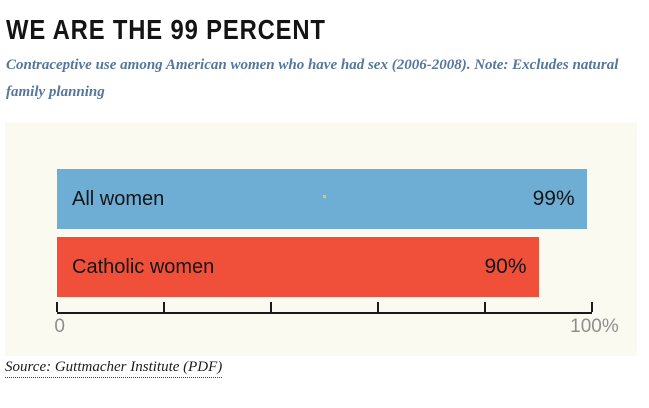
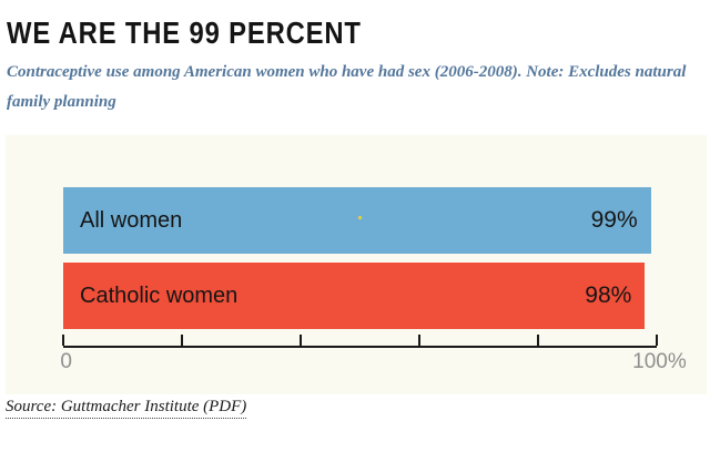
Catholic women: 90% -> 98%
